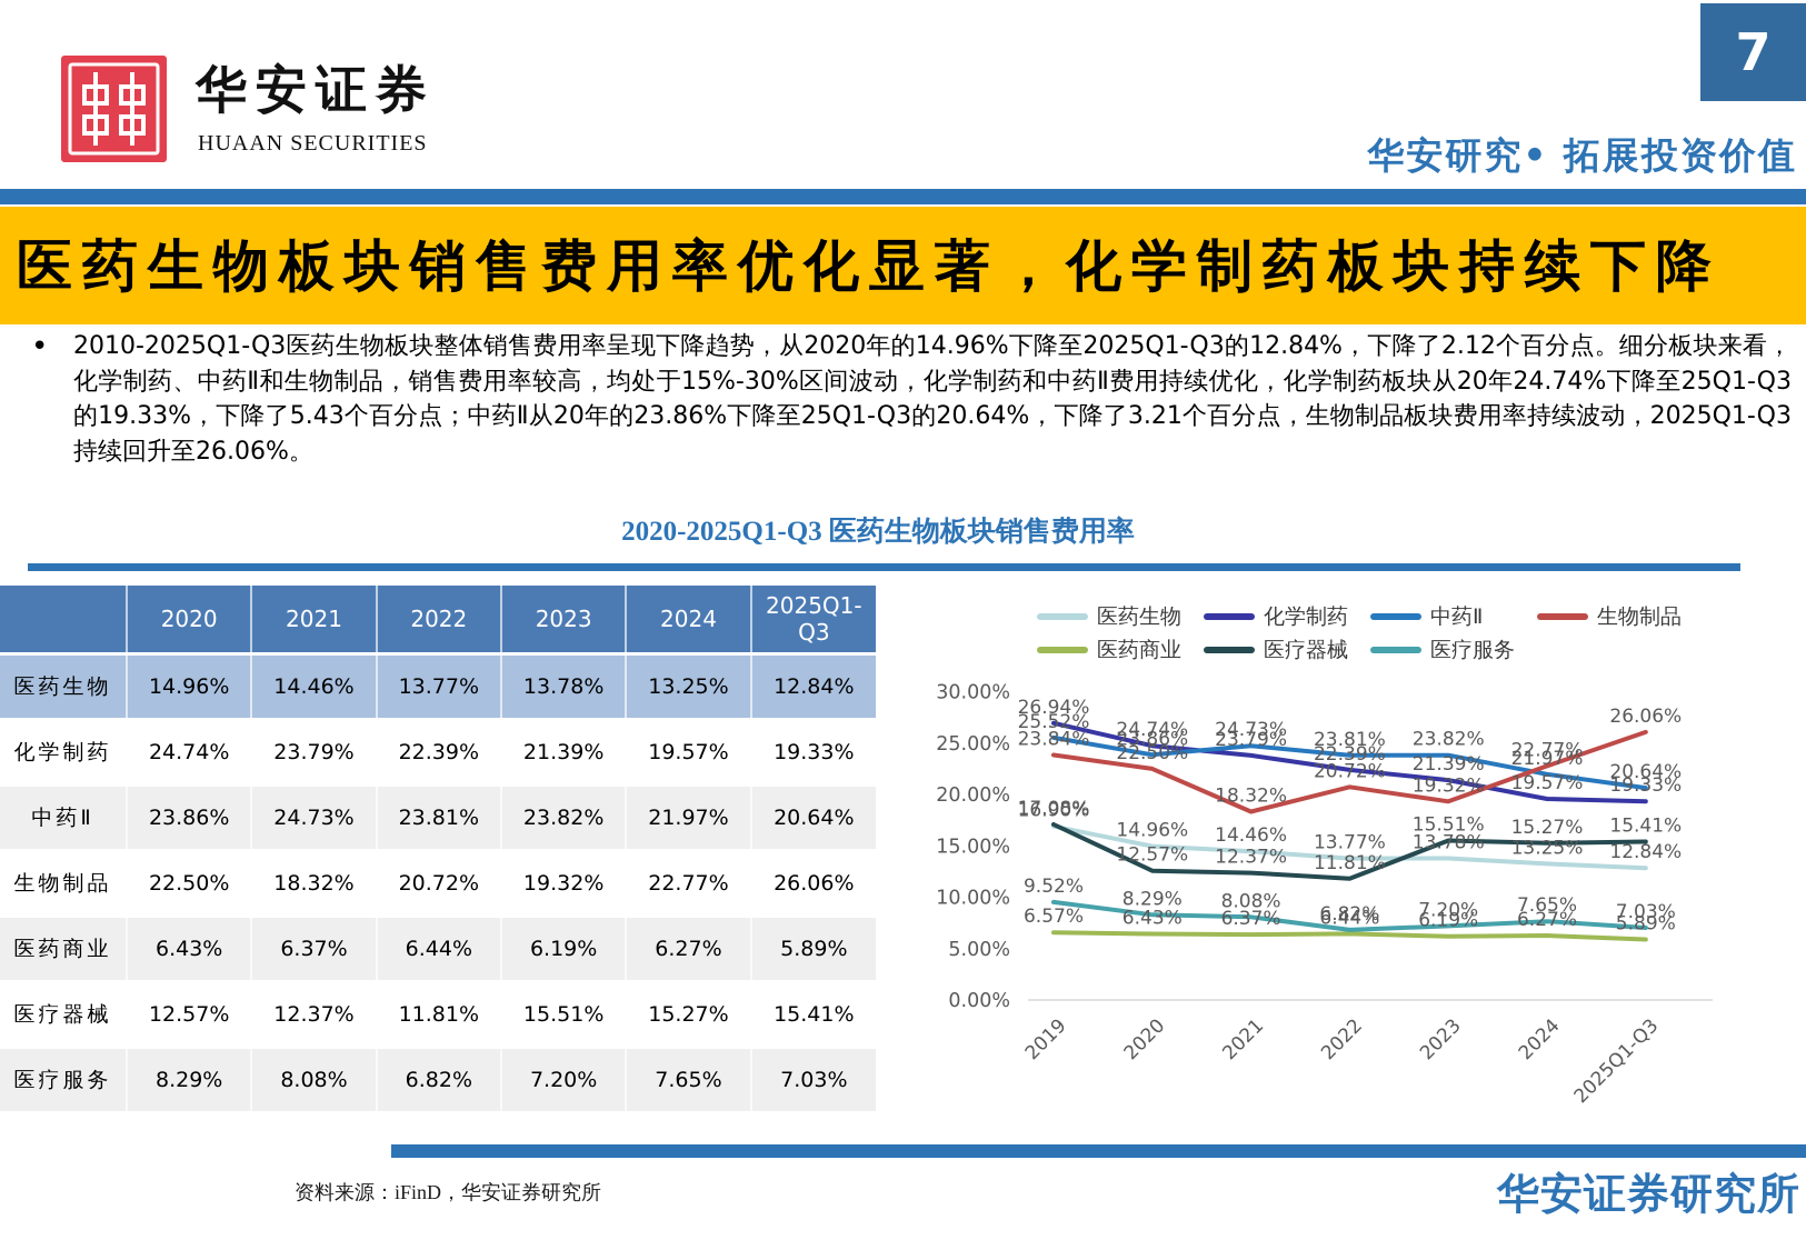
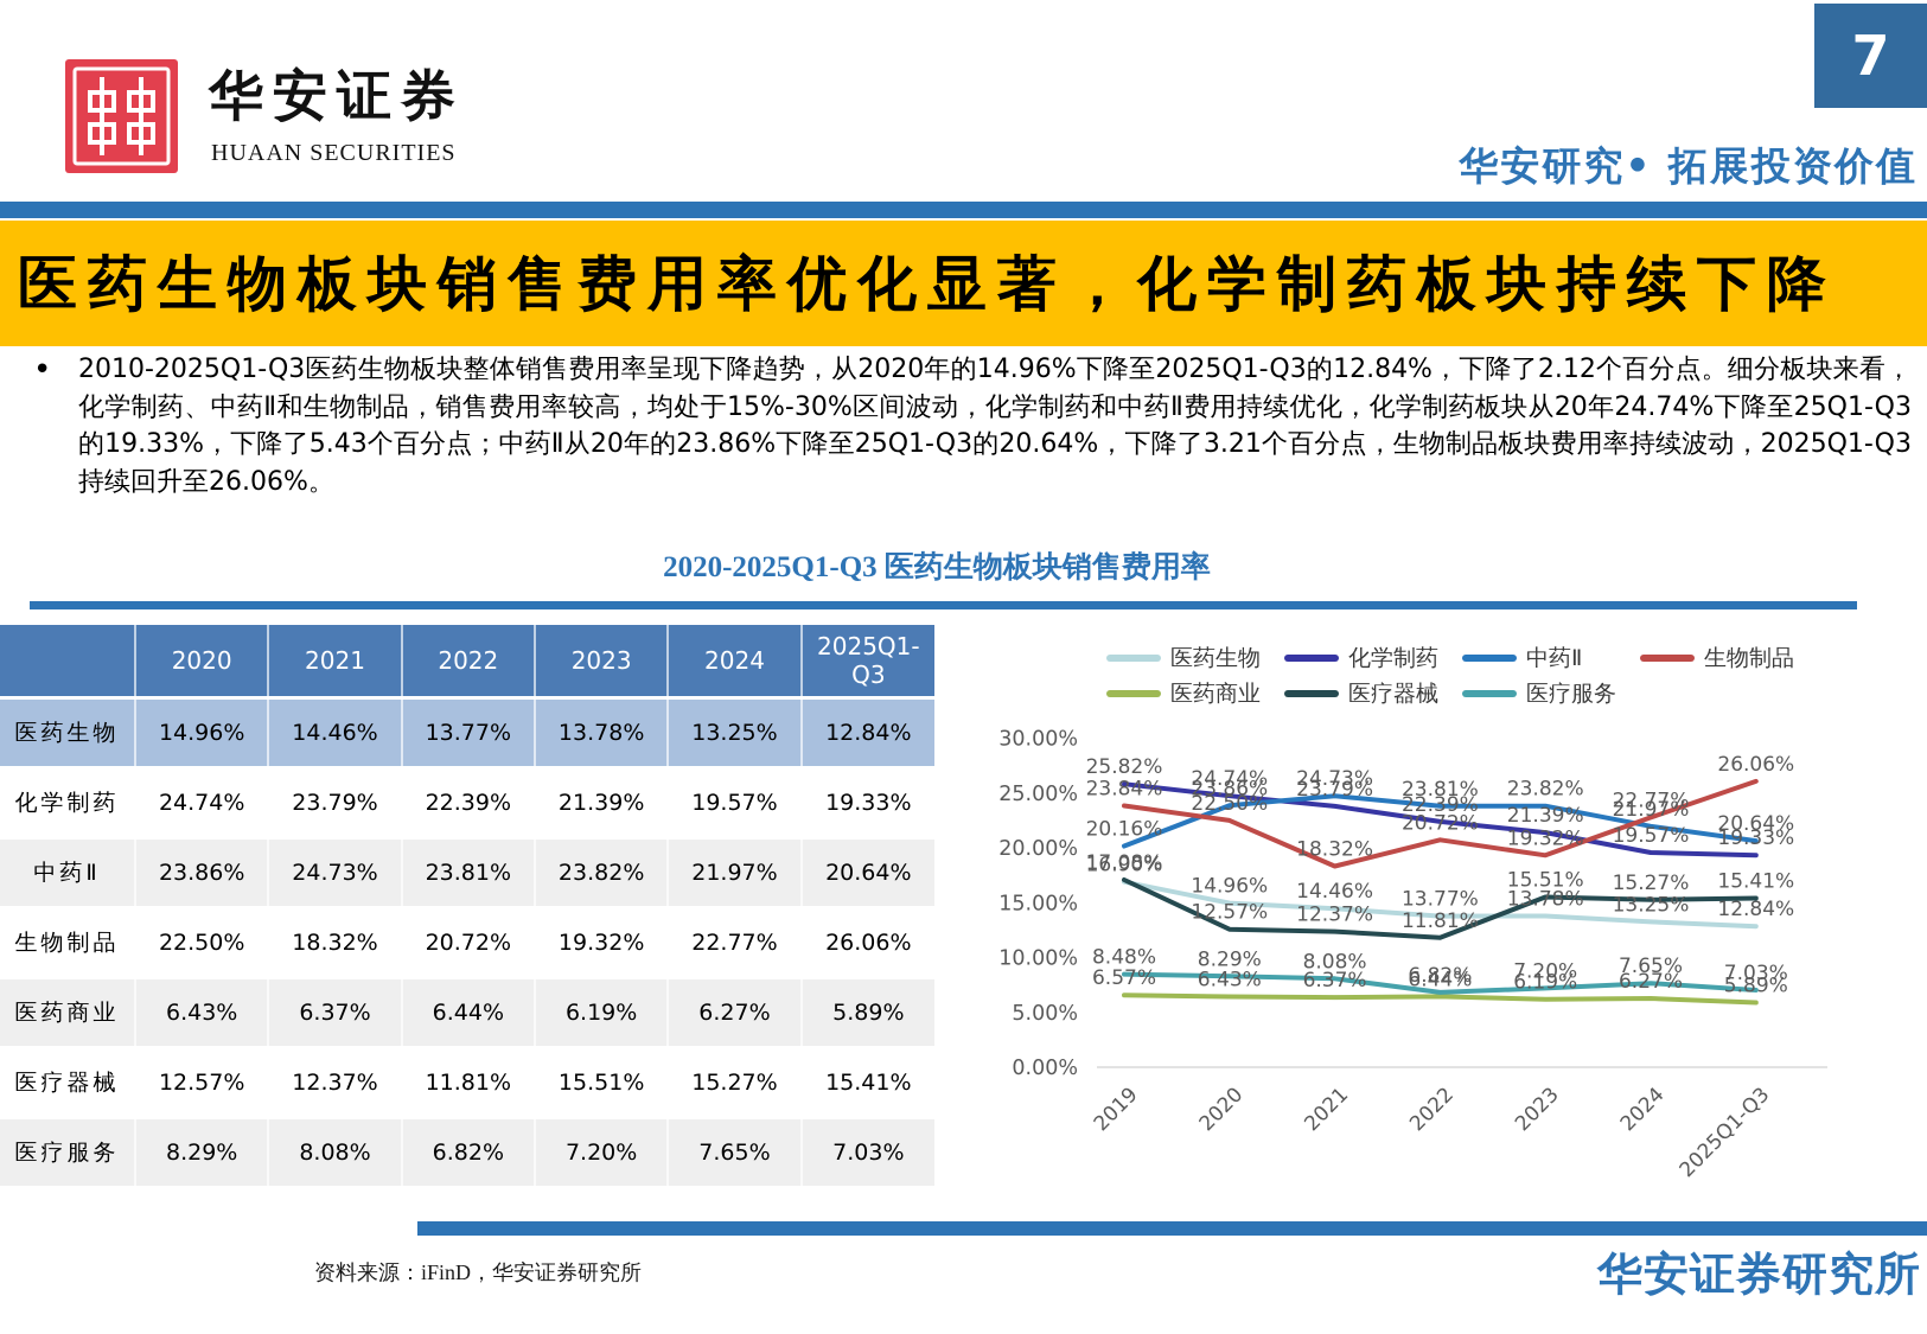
化学制药/2019: 26.94% -> 25.82%
中药Ⅱ/2019: 25.52% -> 20.16%
医疗服务/2019: 9.52% -> 8.48%
